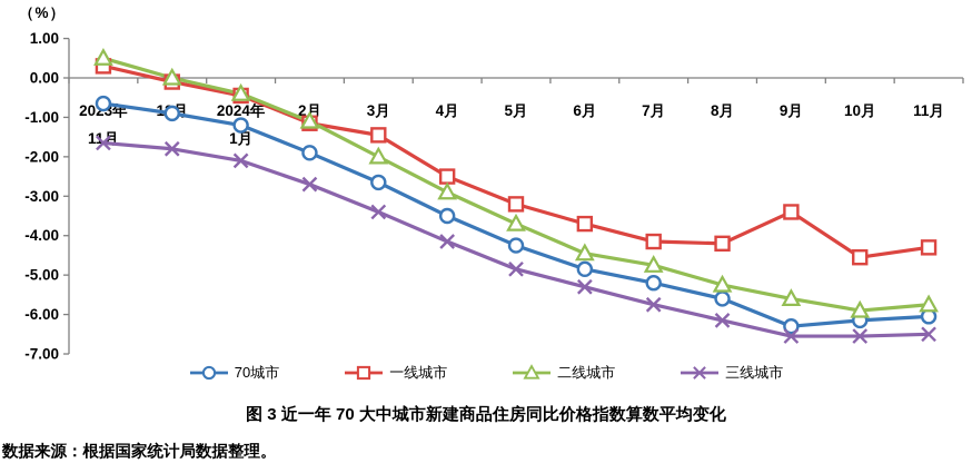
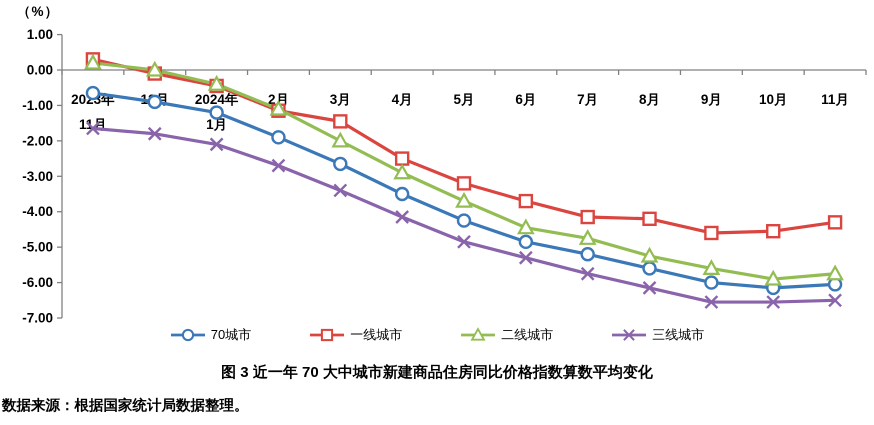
二线城市/2023年 11月: 0.5 -> 0.2
70城市/9月: -6.3 -> -6.0
一线城市/9月: -3.4 -> -4.6
